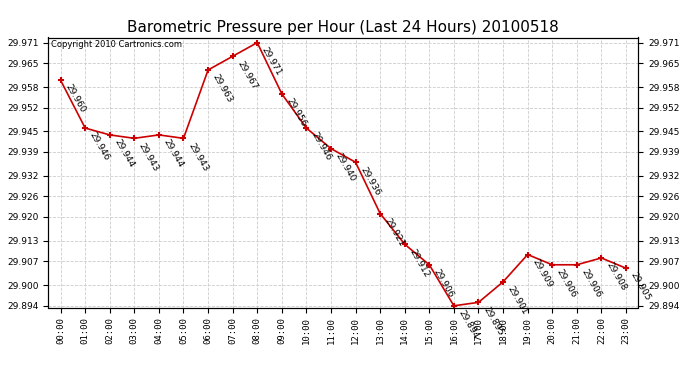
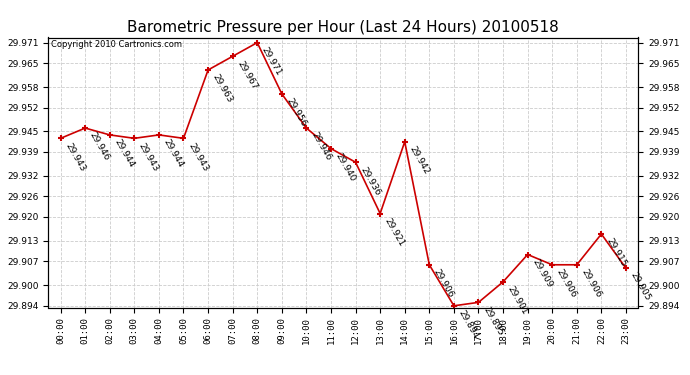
00:00: 29.960 -> 29.943
14:00: 29.912 -> 29.942
22:00: 29.908 -> 29.915
